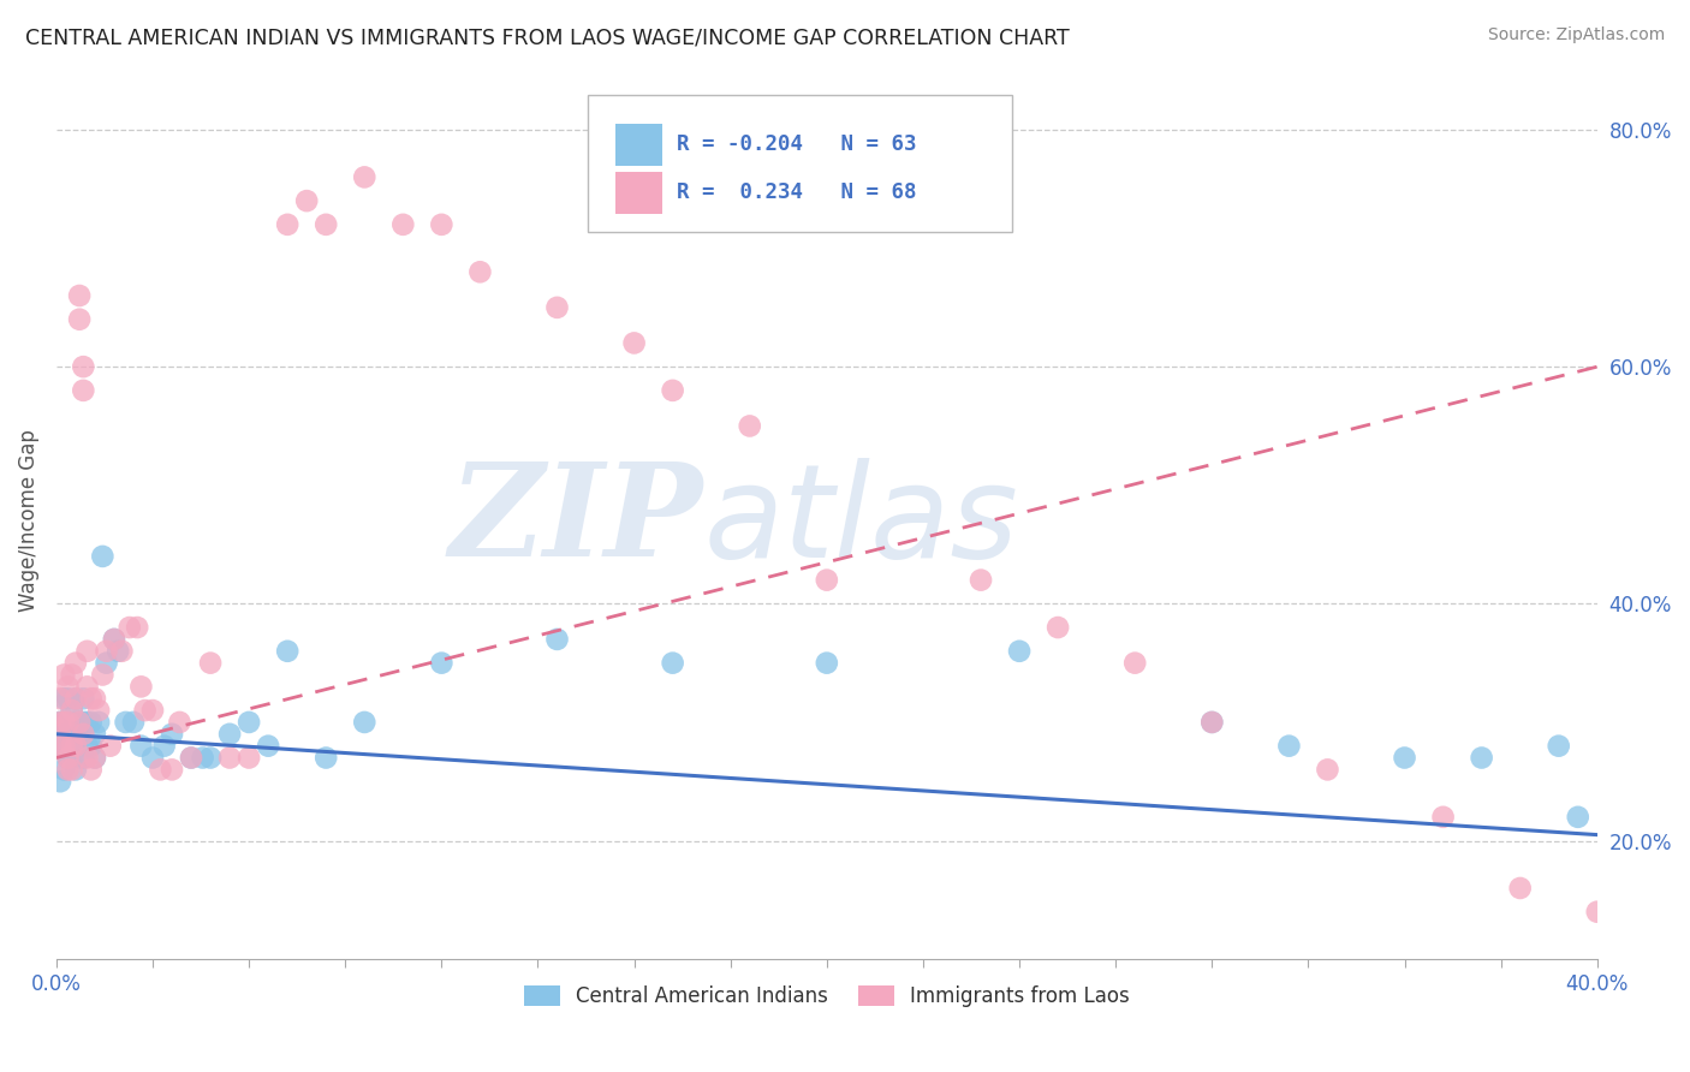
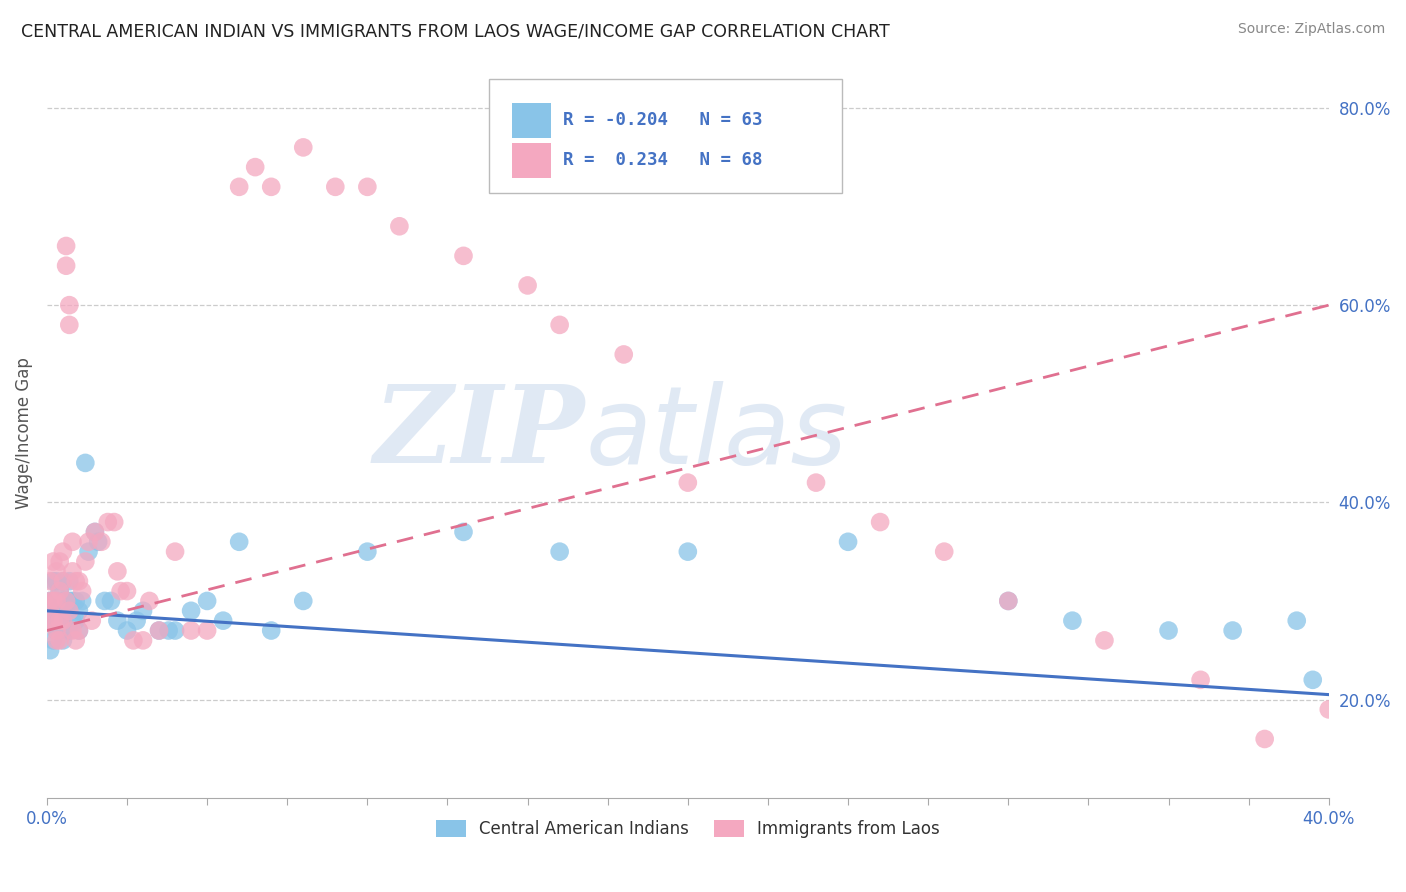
Immigrants from Laos/40.0%: 14% -> 19%
